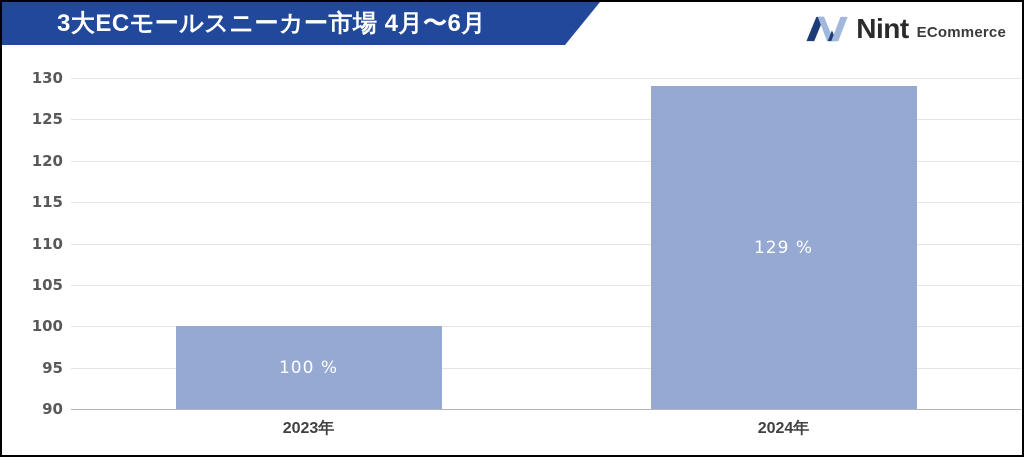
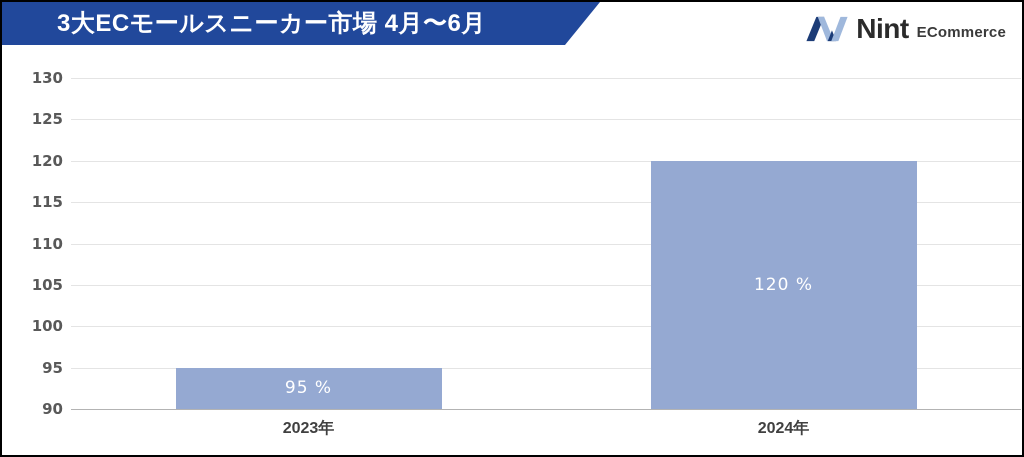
2023年: 100 -> 95
2024年: 129 -> 120
